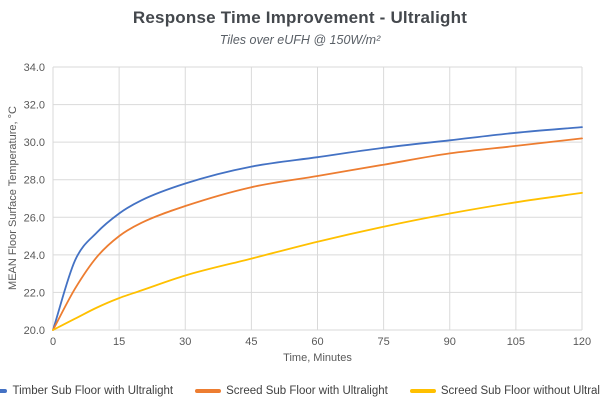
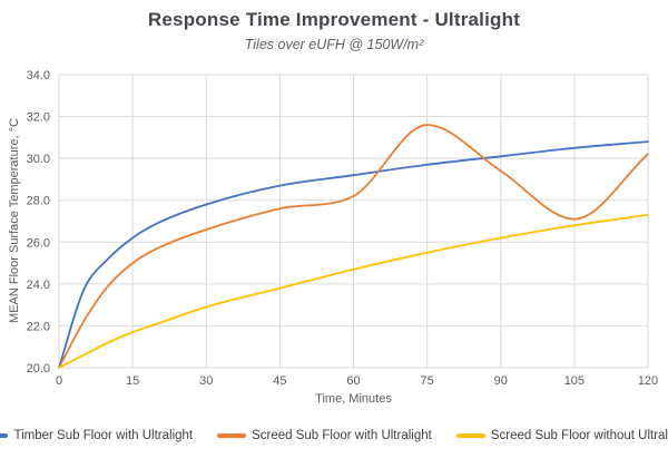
Screed Sub Floor with Ultralight/75: 28.8 -> 31.6
Screed Sub Floor with Ultralight/105: 29.8 -> 27.1
